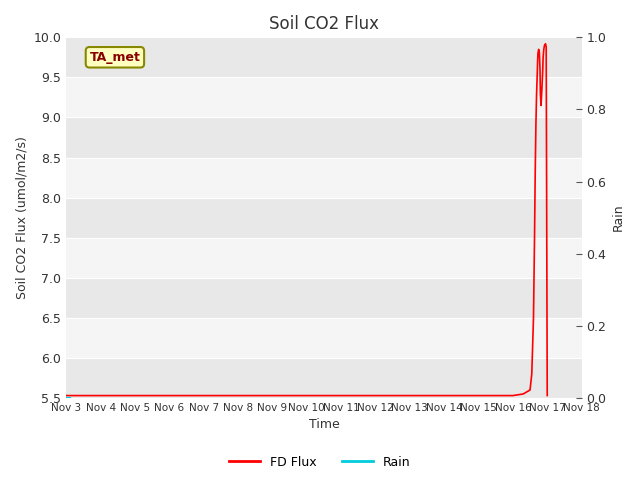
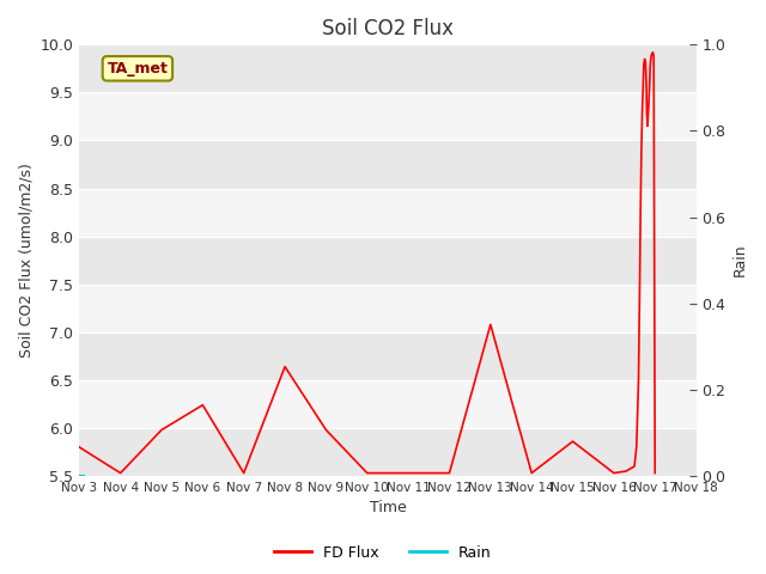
Nov 3: 5.53 -> 5.80
Nov 5: 5.53 -> 5.98
Nov 6: 5.53 -> 6.24
Nov 8: 5.53 -> 6.64
Nov 9: 5.53 -> 5.98
Nov 13: 5.53 -> 7.08
Nov 15: 5.53 -> 5.86
